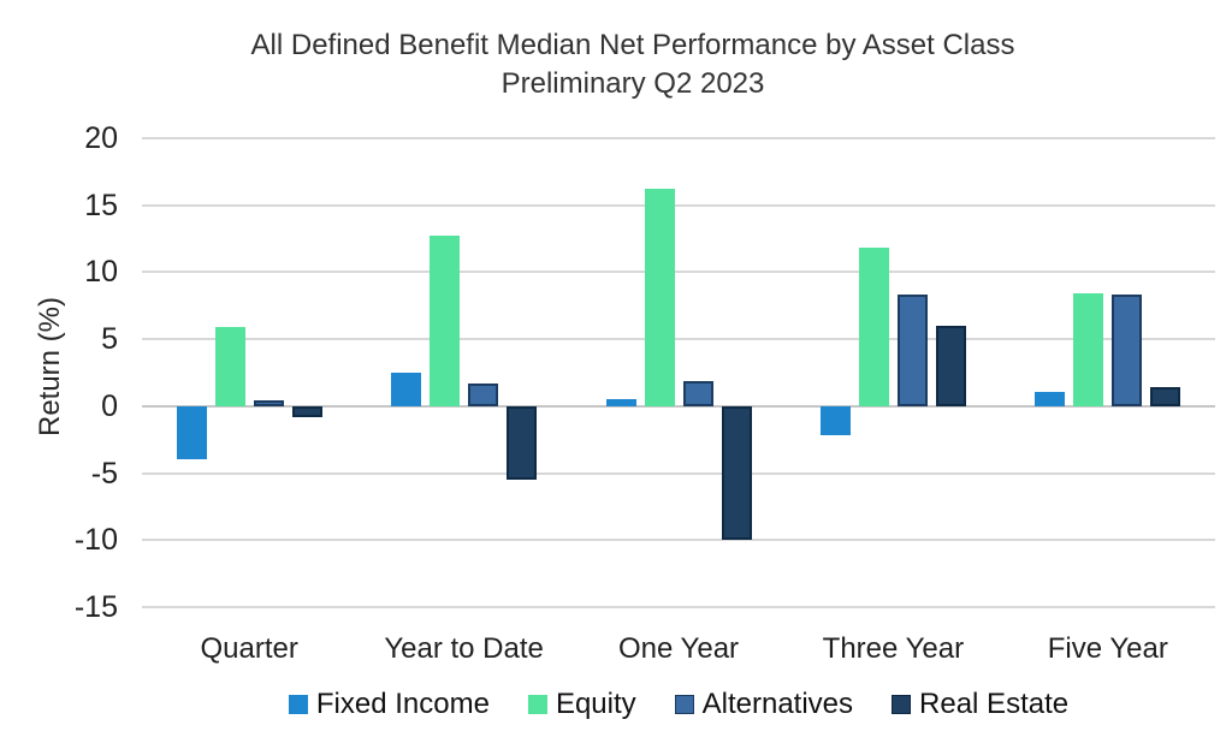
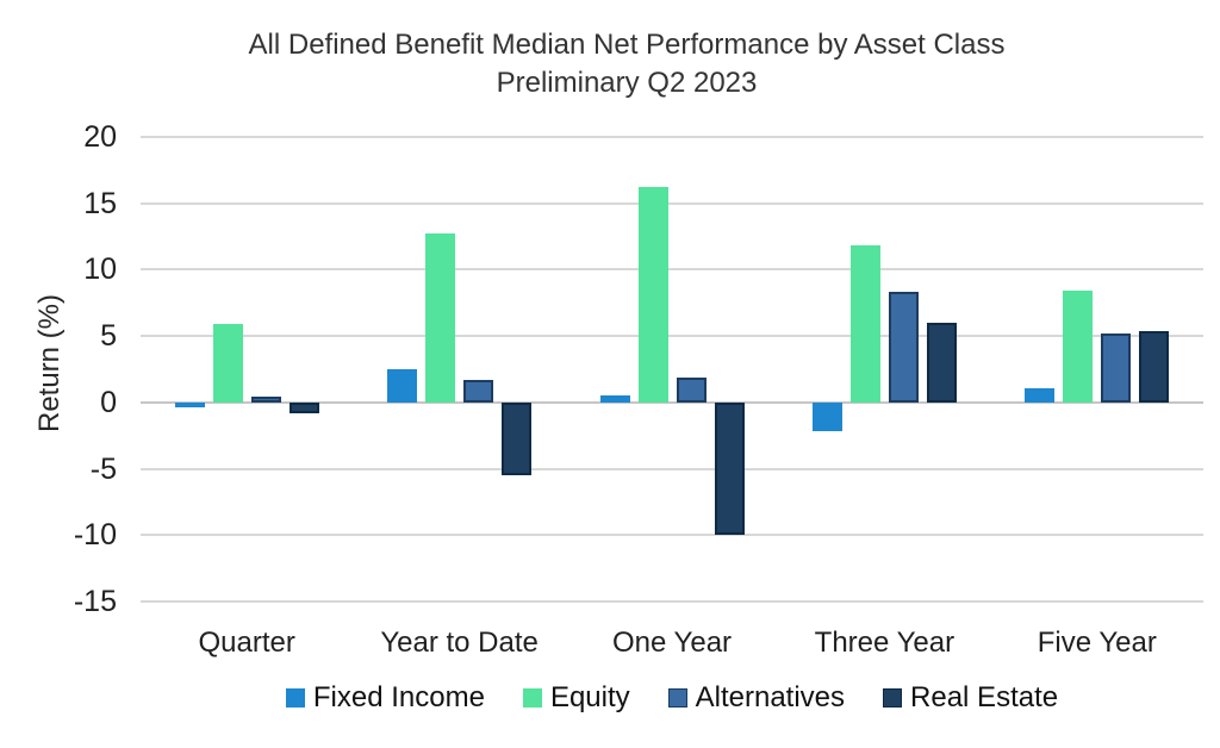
Fixed Income/Quarter: -4.0 -> -0.4
Alternatives/Five Year: 8.3 -> 5.2
Real Estate/Five Year: 1.4 -> 5.4
